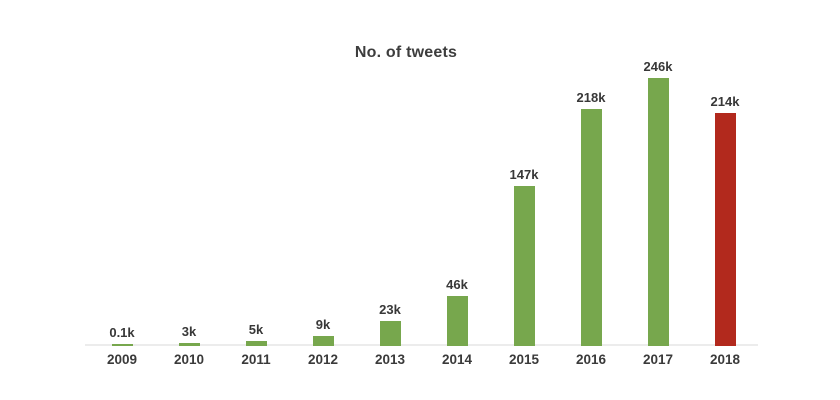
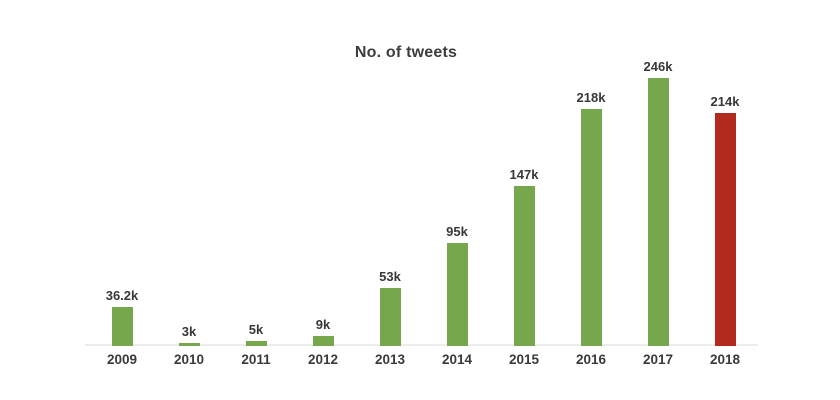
2009: 0.1k -> 36.2k
2013: 23k -> 53k
2014: 46k -> 95k
